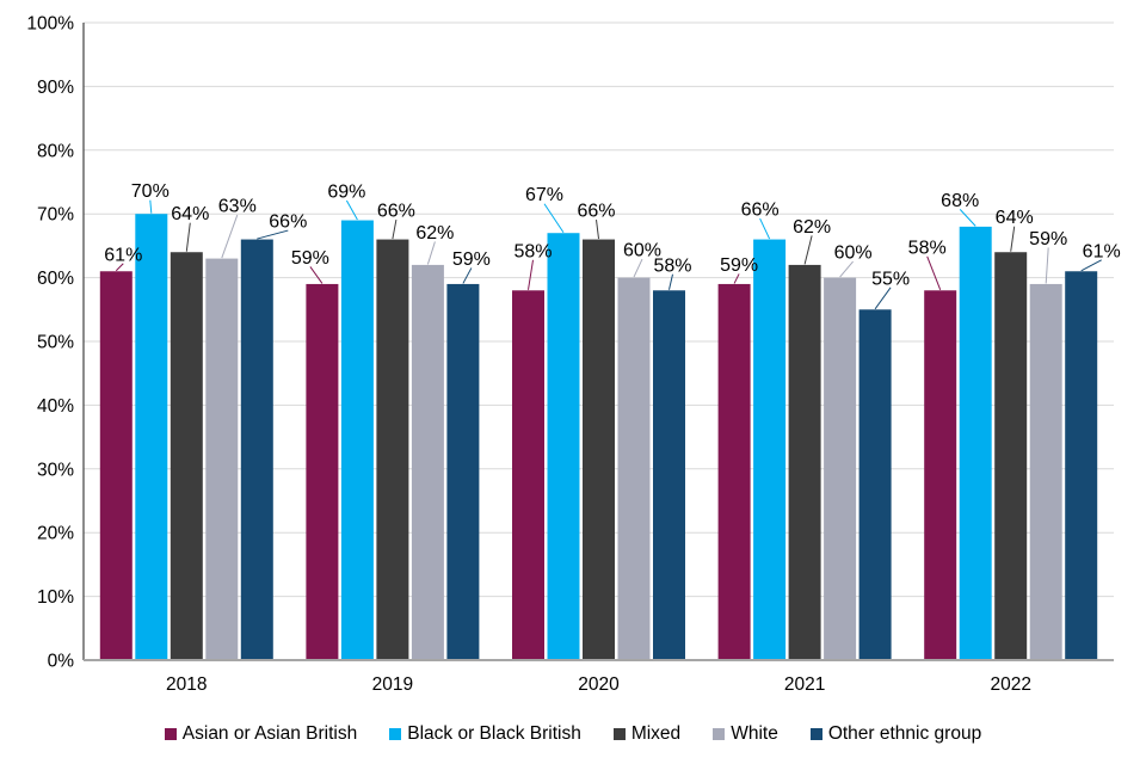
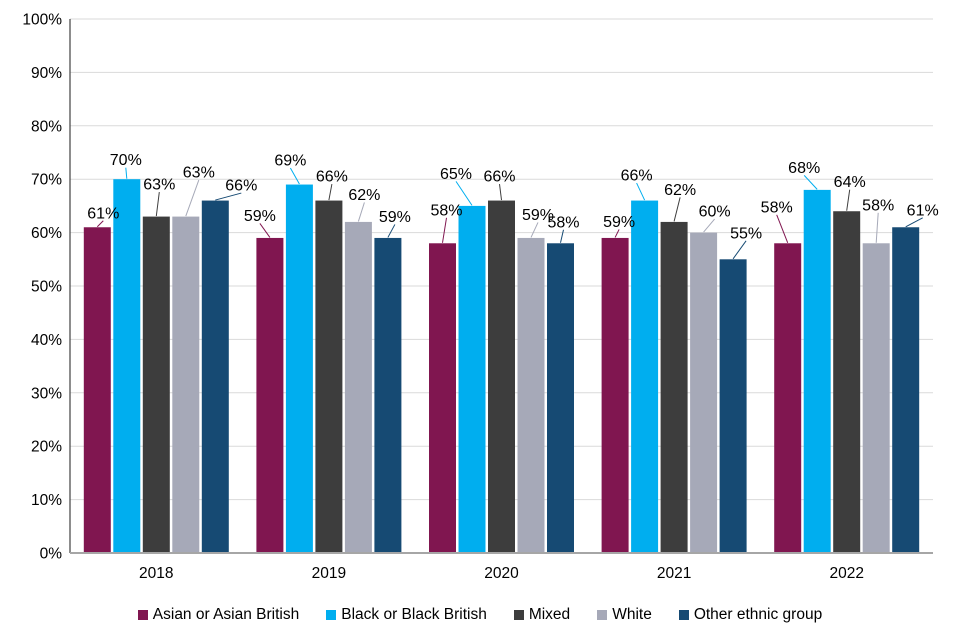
Mixed/2018: 64% -> 63%
Black or Black British/2020: 67% -> 65%
White/2020: 60% -> 59%
White/2022: 59% -> 58%
